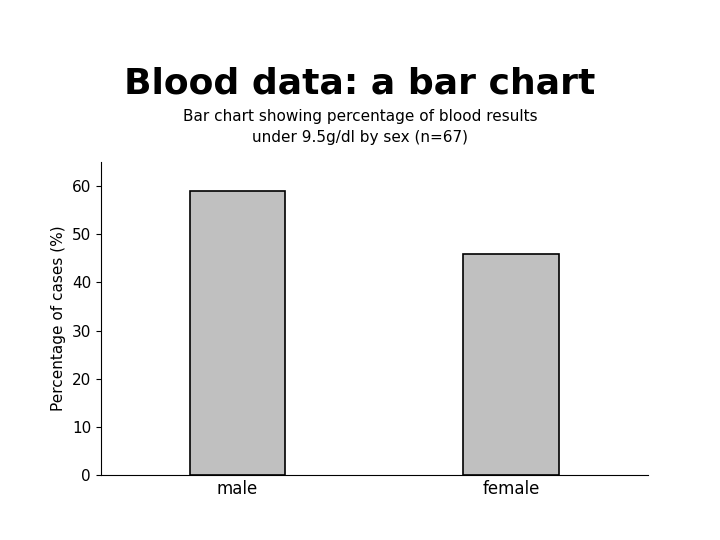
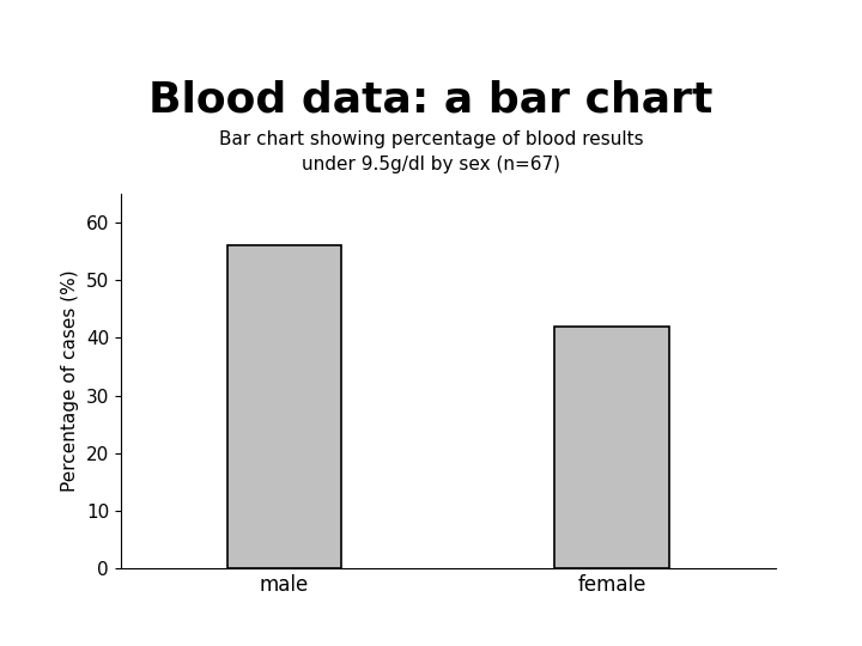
male: 59 -> 56
female: 46 -> 42
